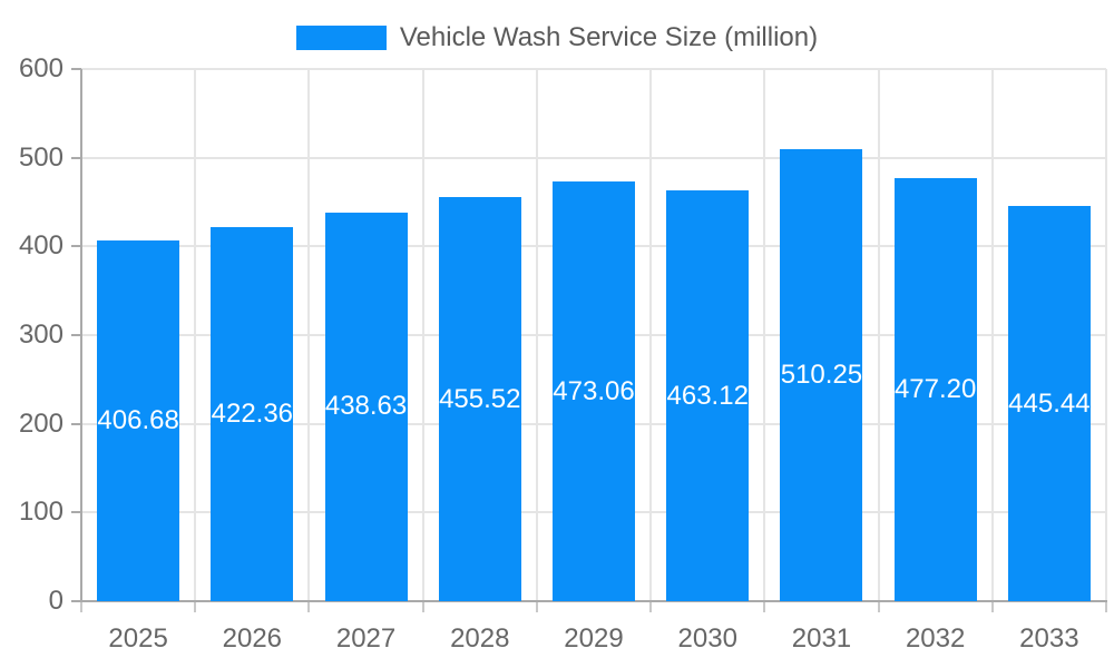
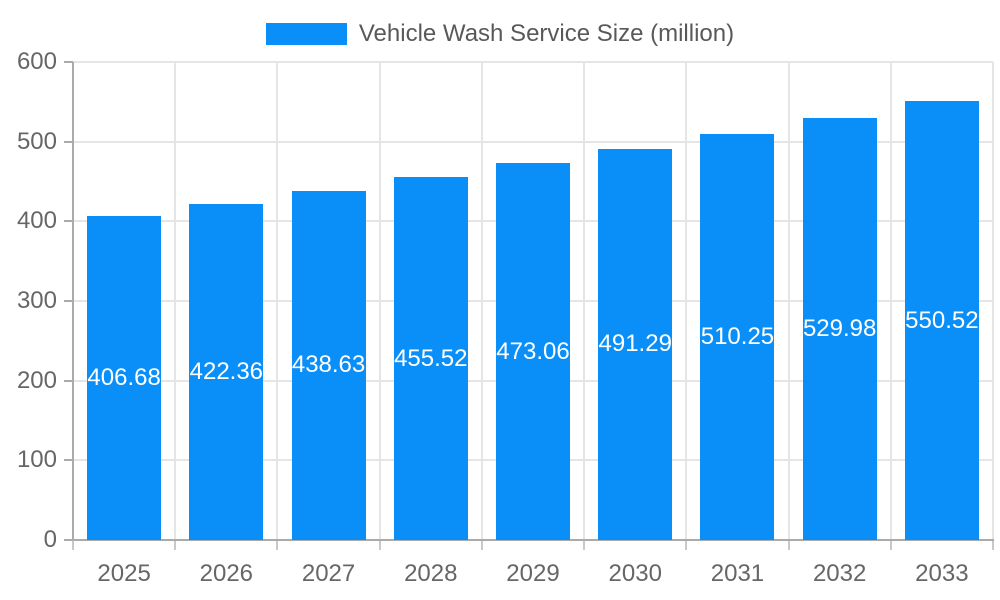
2030: 463.12 -> 491.29
2032: 477.20 -> 529.98
2033: 445.44 -> 550.52
